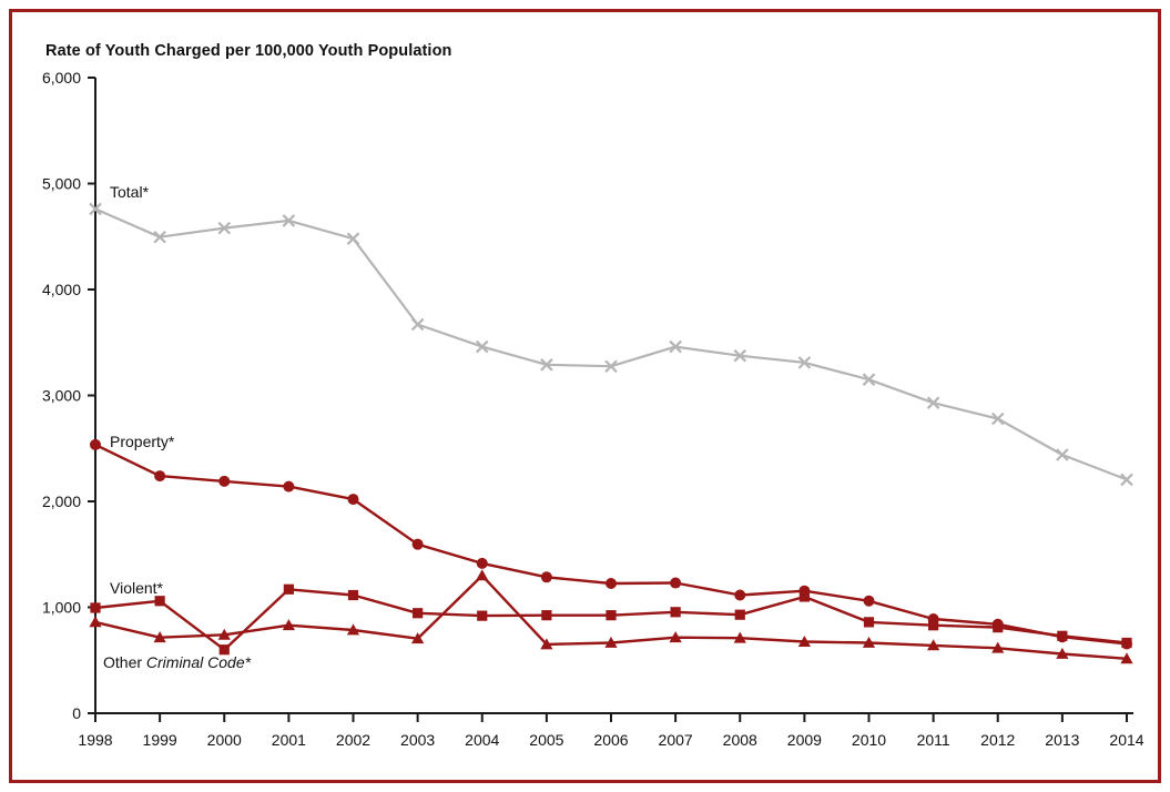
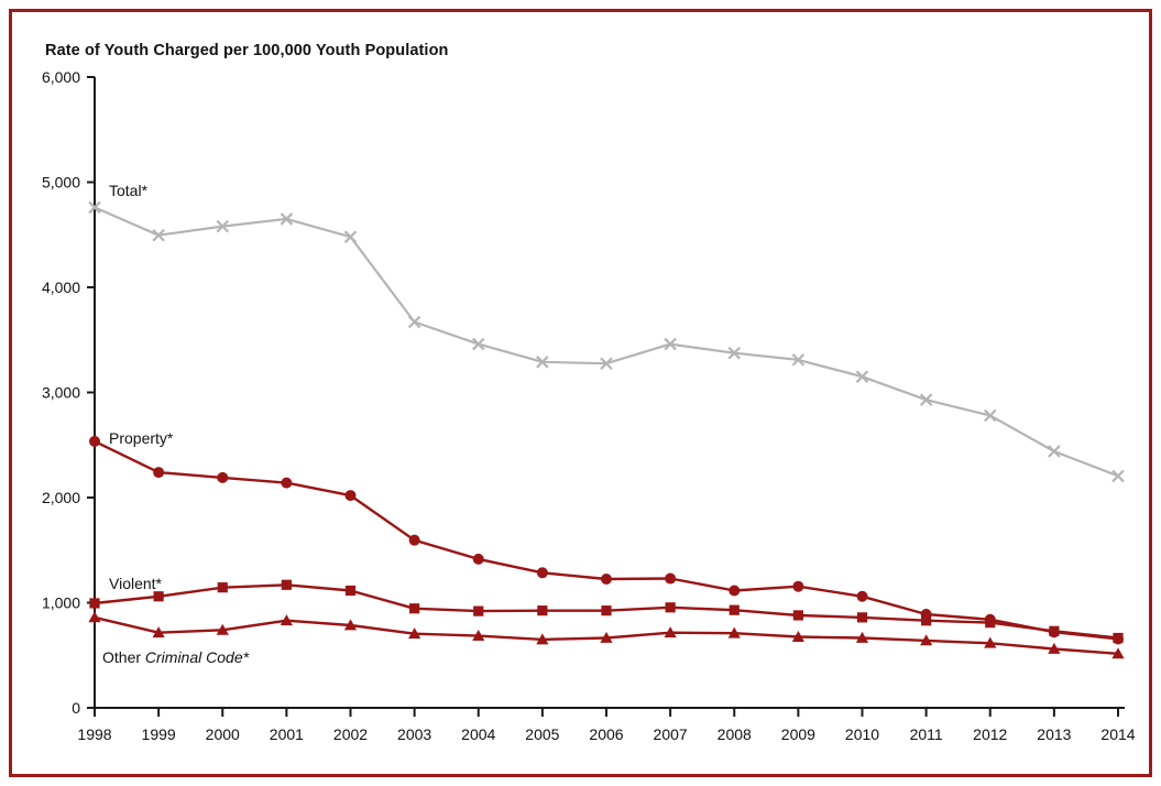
Violent*/2000: 600 -> 1100
Other Criminal Code*/2004: 1300 -> 700
Violent*/2009: 1100 -> 900
